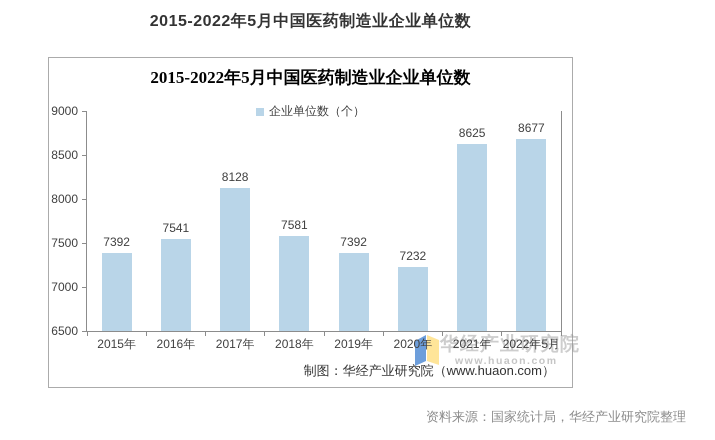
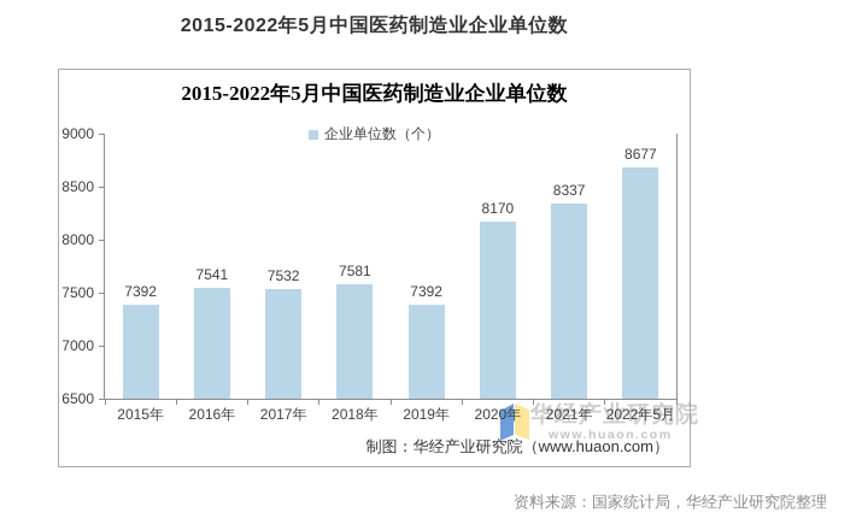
2017年: 8128 -> 7532
2020年: 7232 -> 8170
2021年: 8625 -> 8337
